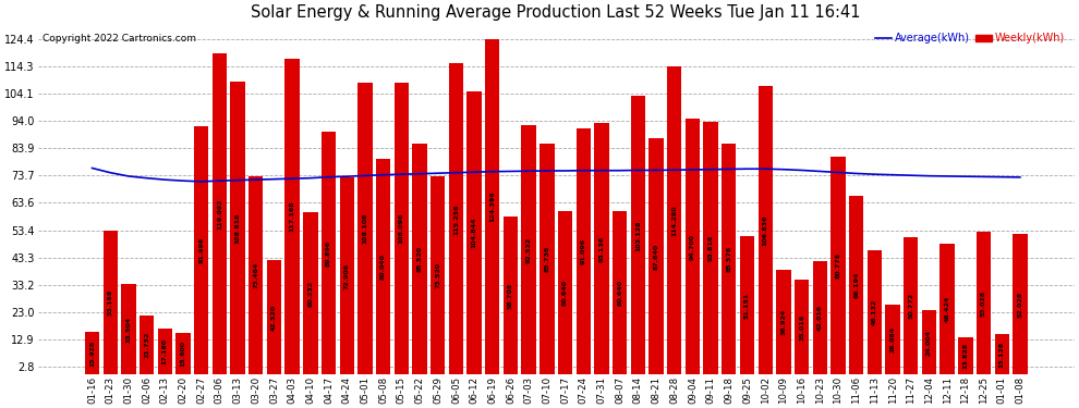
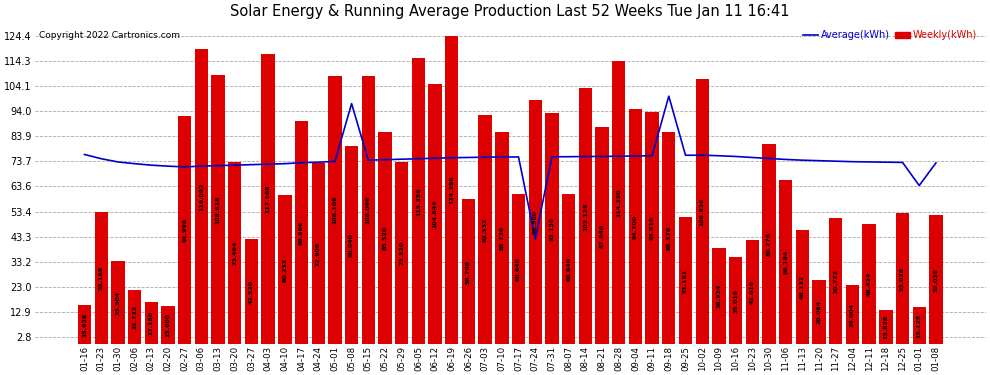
Average(kWh)/05-08: 74.0 -> 97.0
Weekly(kWh)/07-24: 91.1 -> 98.5
Average(kWh)/07-24: 75.6 -> 42.5
Average(kWh)/09-18: 76.1 -> 100.0
Average(kWh)/01-01: 73.2 -> 64.0
